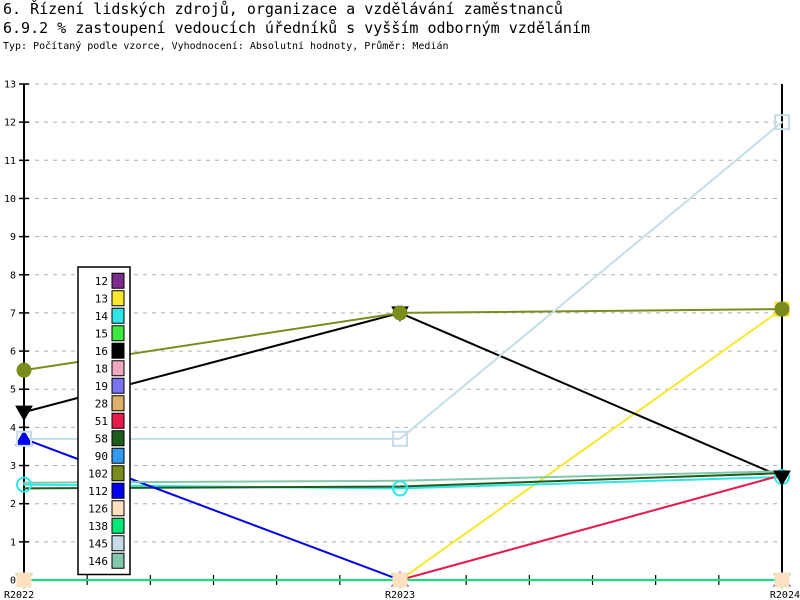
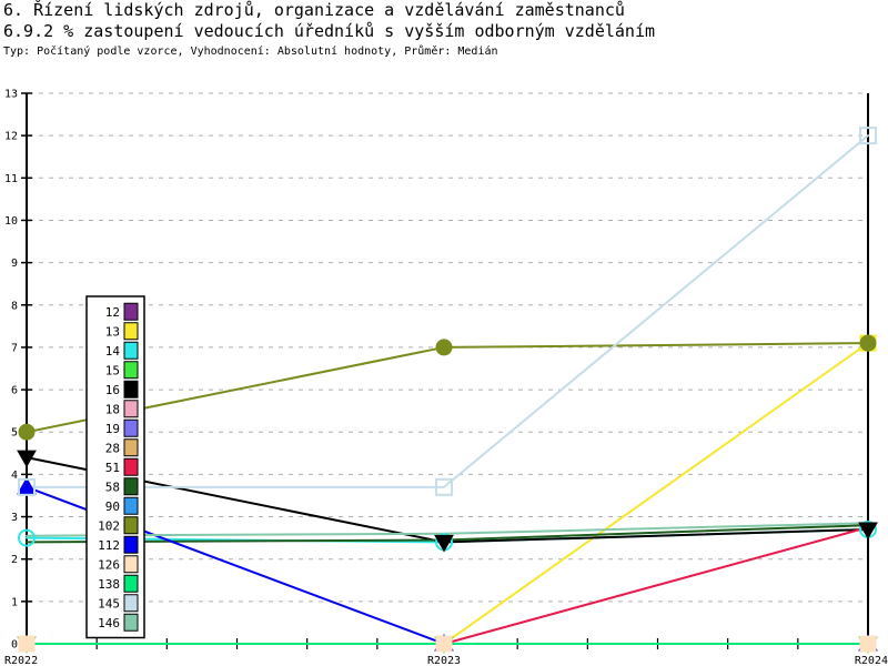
102/R2022: 5.5 -> 5.0
16/R2023: 7.0 -> 2.4
